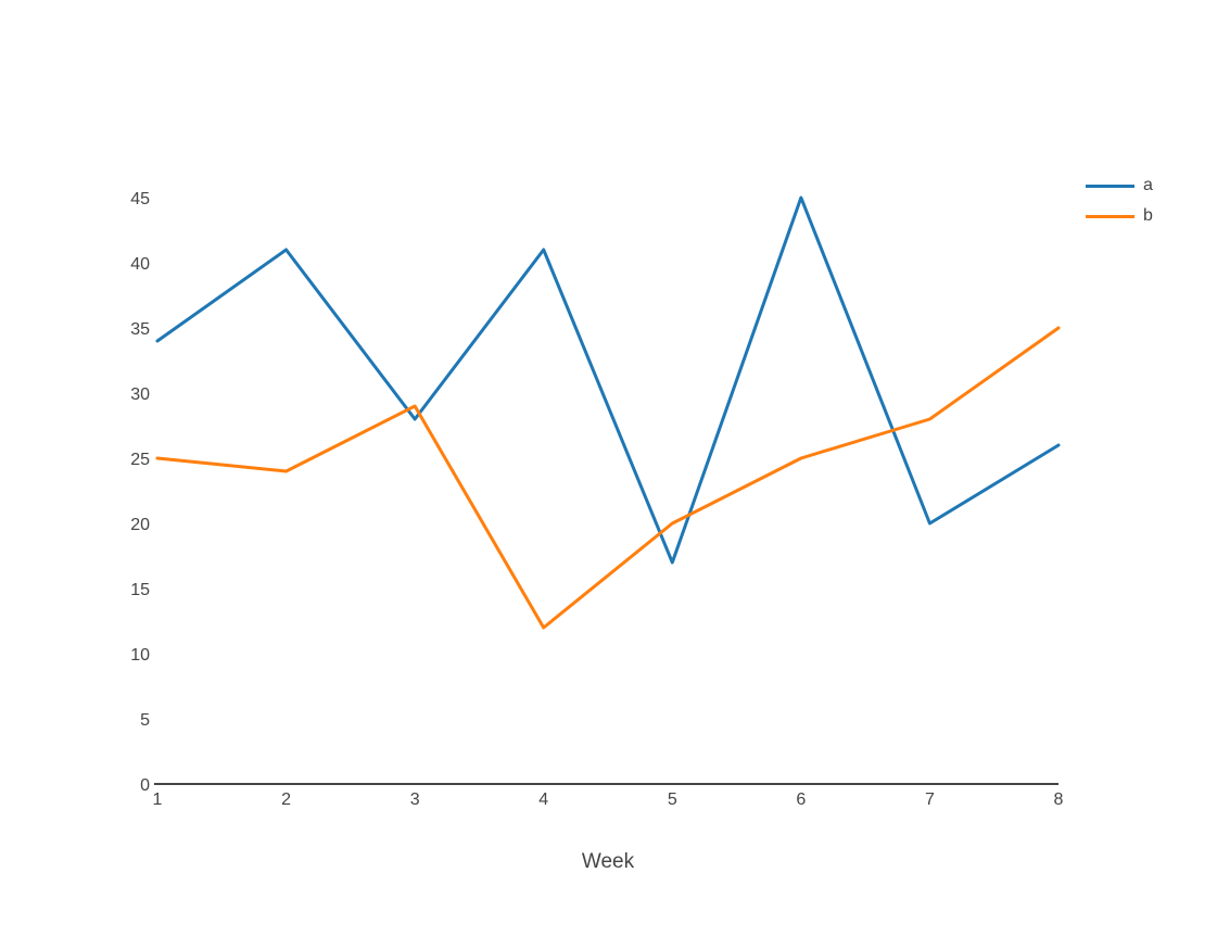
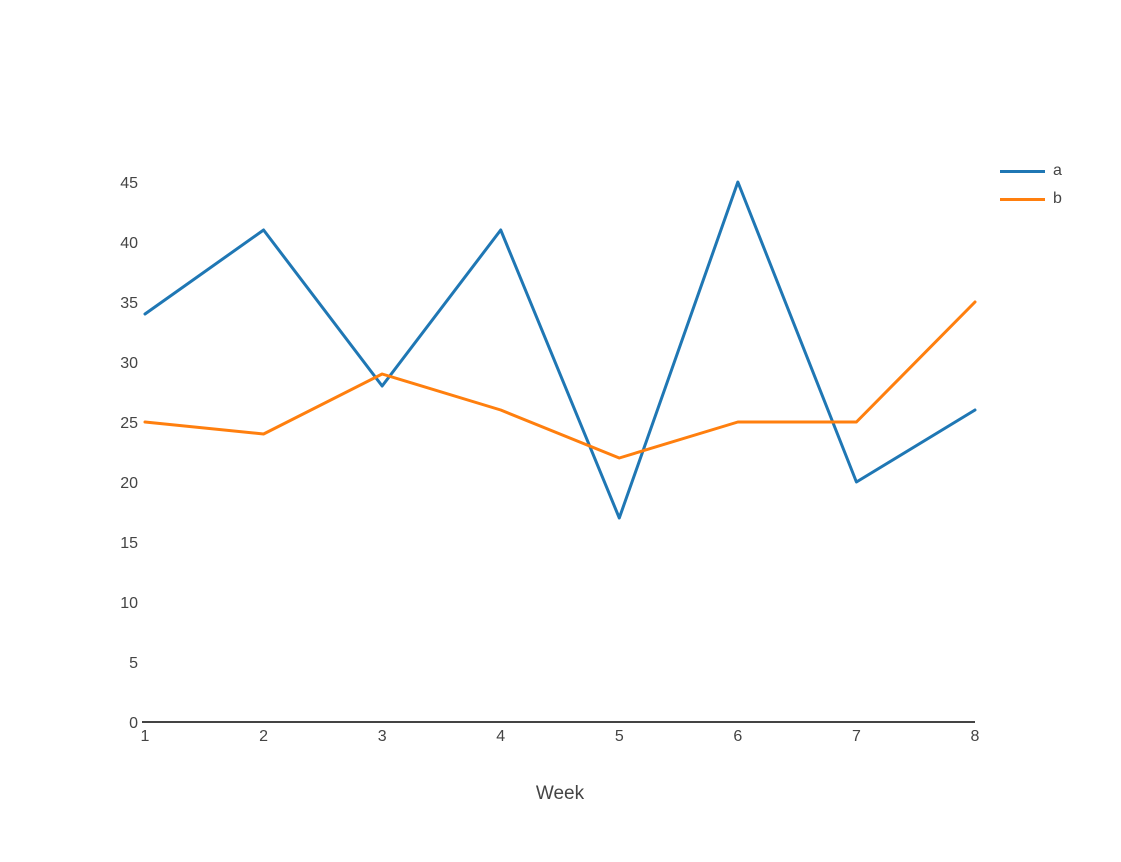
b/4: 12 -> 26
b/5: 20 -> 22
b/7: 28 -> 25
